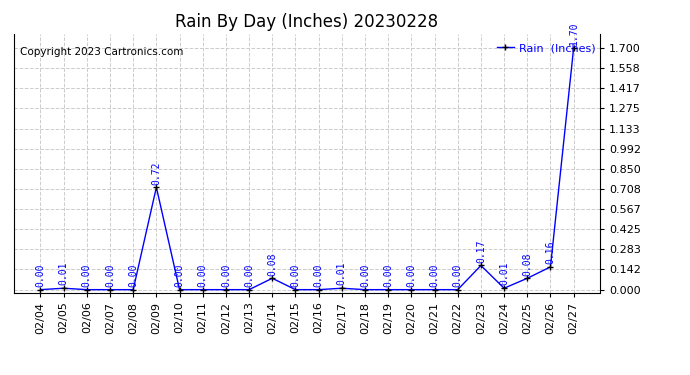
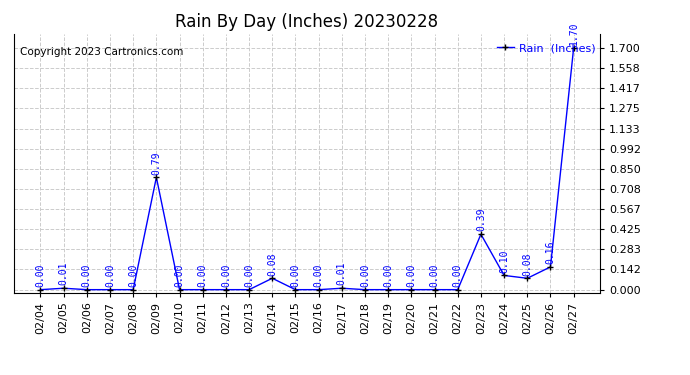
02/09: 0.72 -> 0.79
02/23: 0.17 -> 0.39
02/24: 0.01 -> 0.10
